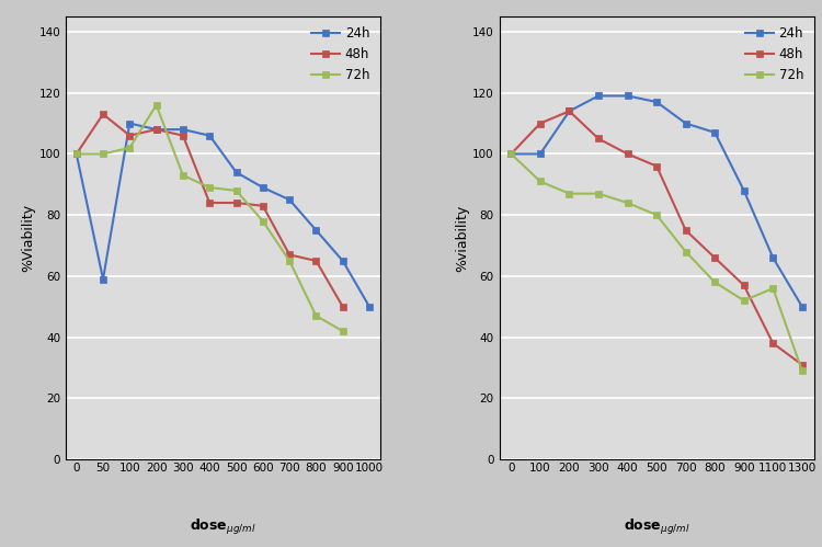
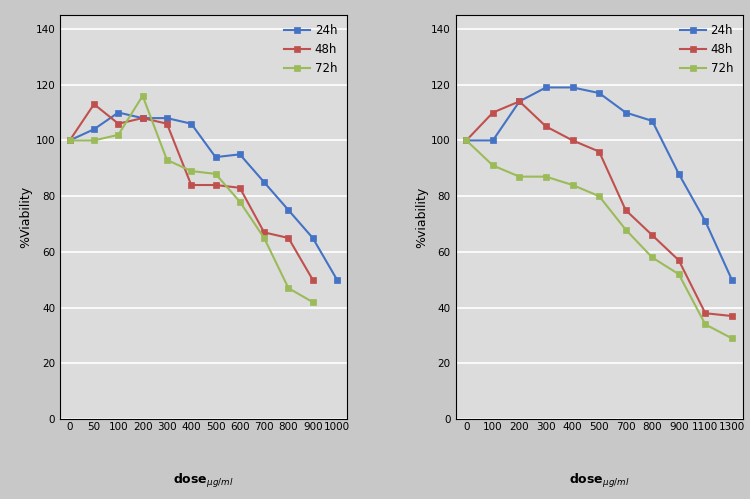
24h/50: 59 -> 104
24h/600: 89 -> 95
24h/1100: 66 -> 71
72h/1100: 56 -> 34
48h/1300: 31 -> 37
